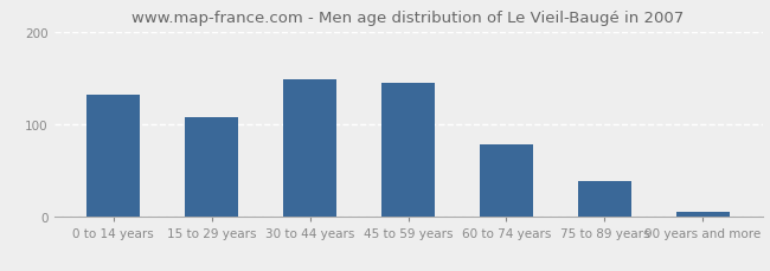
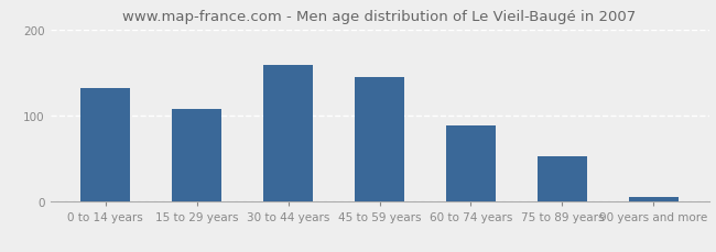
30 to 44 years: 148 -> 158
60 to 74 years: 78 -> 88
75 to 89 years: 38 -> 52
